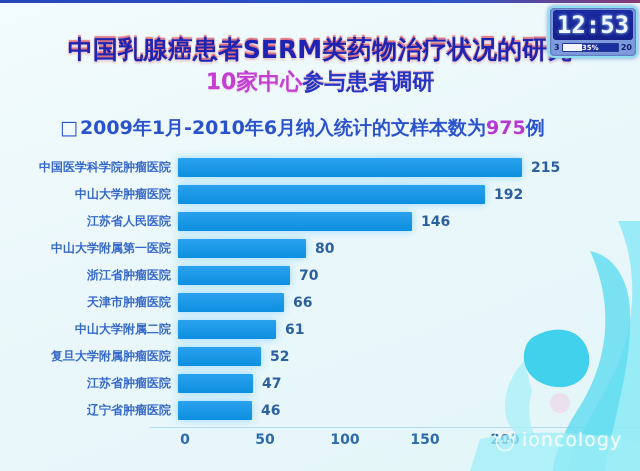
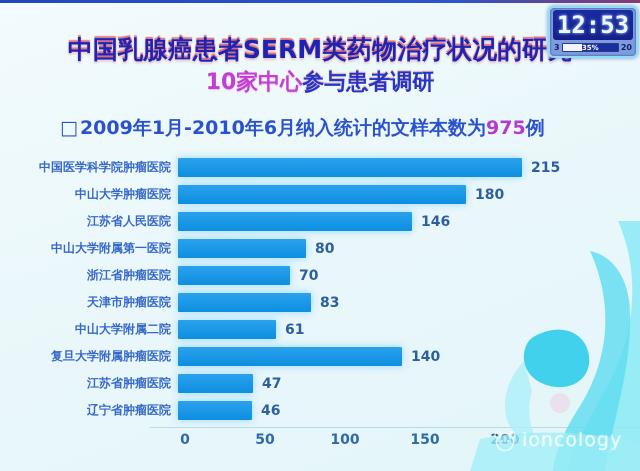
中山大学肿瘤医院: 192 -> 180
天津市肿瘤医院: 66 -> 83
复旦大学附属肿瘤医院: 52 -> 140
